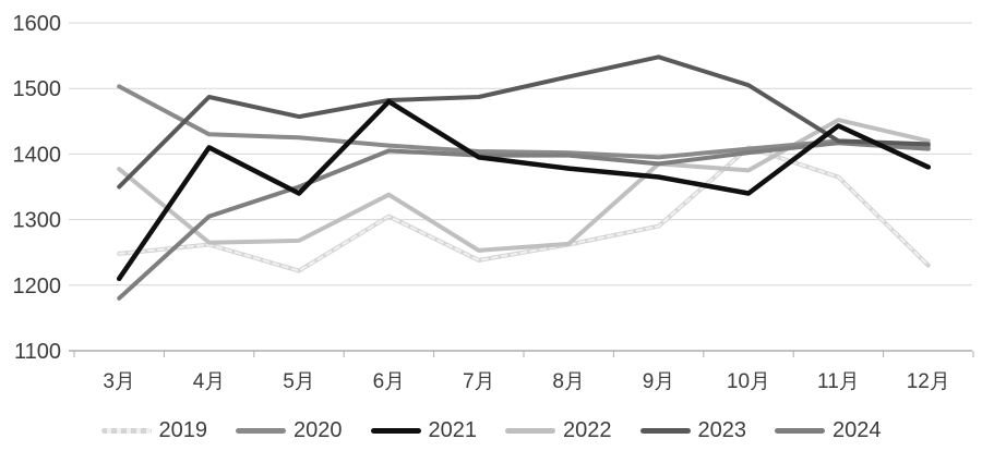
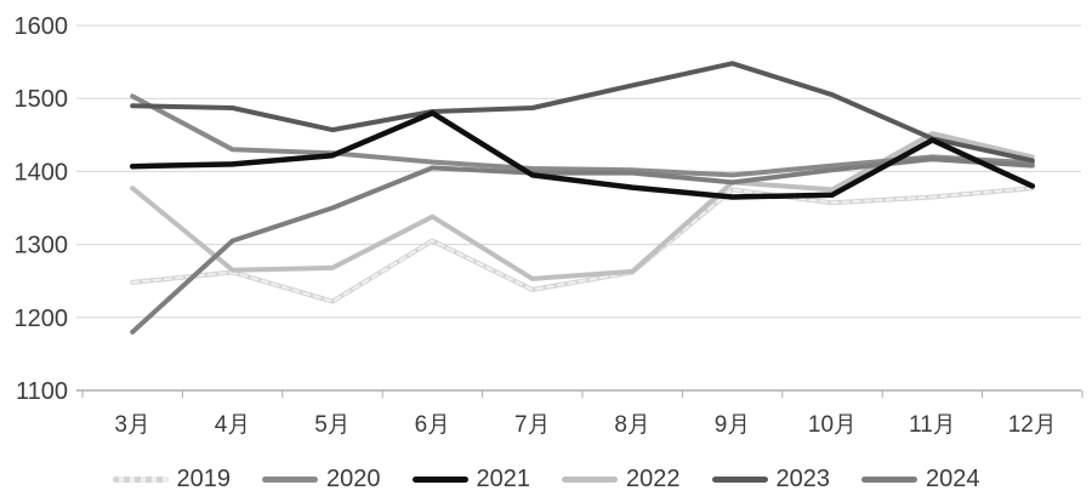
2021/3月: 1210 -> 1410
2023/3月: 1350 -> 1490
2021/5月: 1340 -> 1420
2019/9月: 1290 -> 1380
2019/10月: 1410 -> 1360
2021/10月: 1340 -> 1370
2023/11月: 1420 -> 1440
2019/12月: 1230 -> 1380
